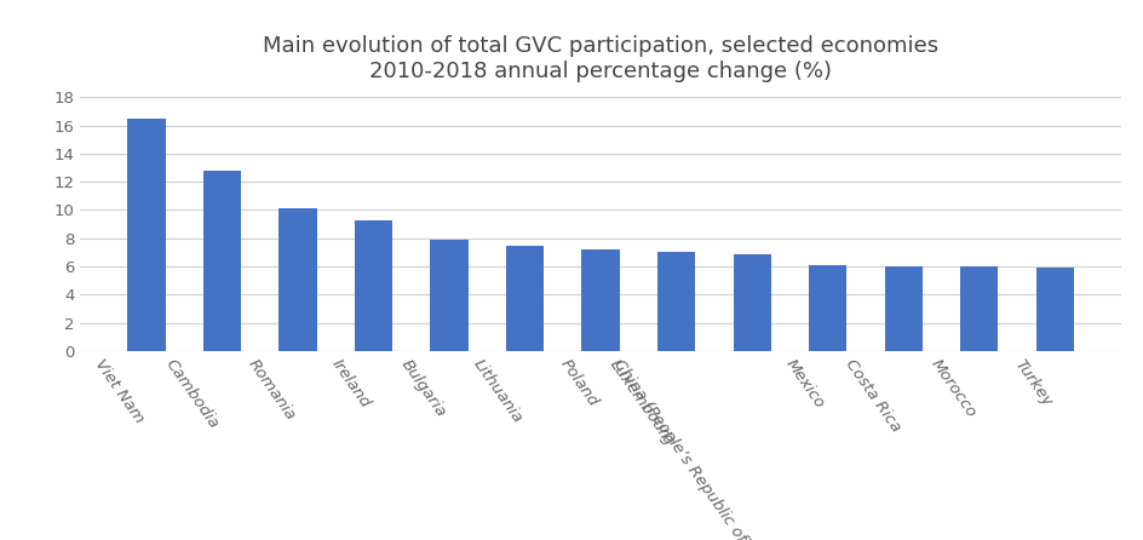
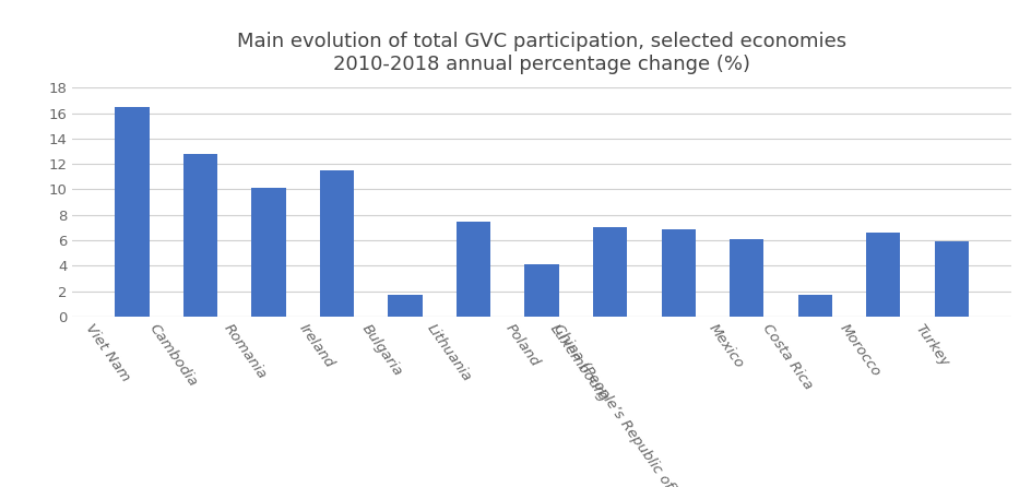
Ireland: 9.3 -> 11.5
Bulgaria: 7.9 -> 1.7
Poland: 7.2 -> 4.1
Costa Rica: 6.0 -> 1.7
Morocco: 6.0 -> 6.6
